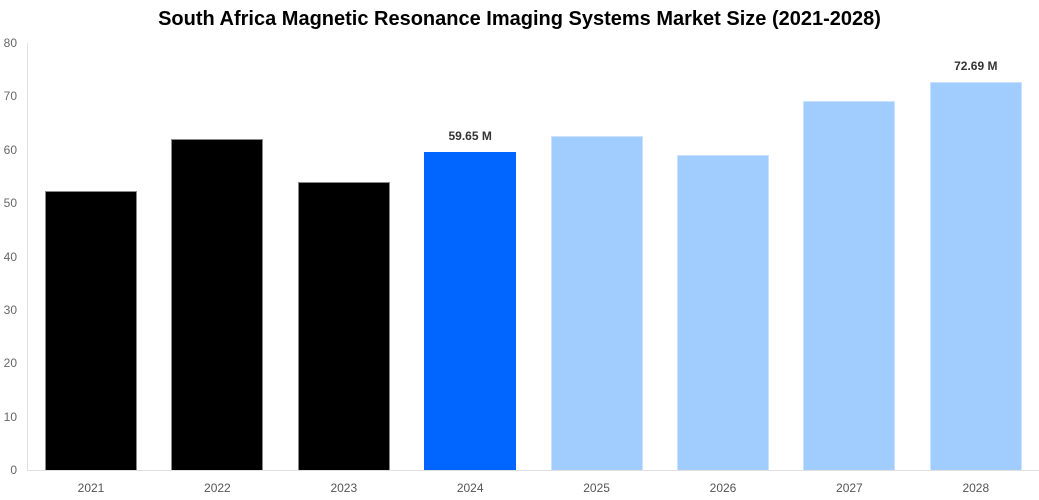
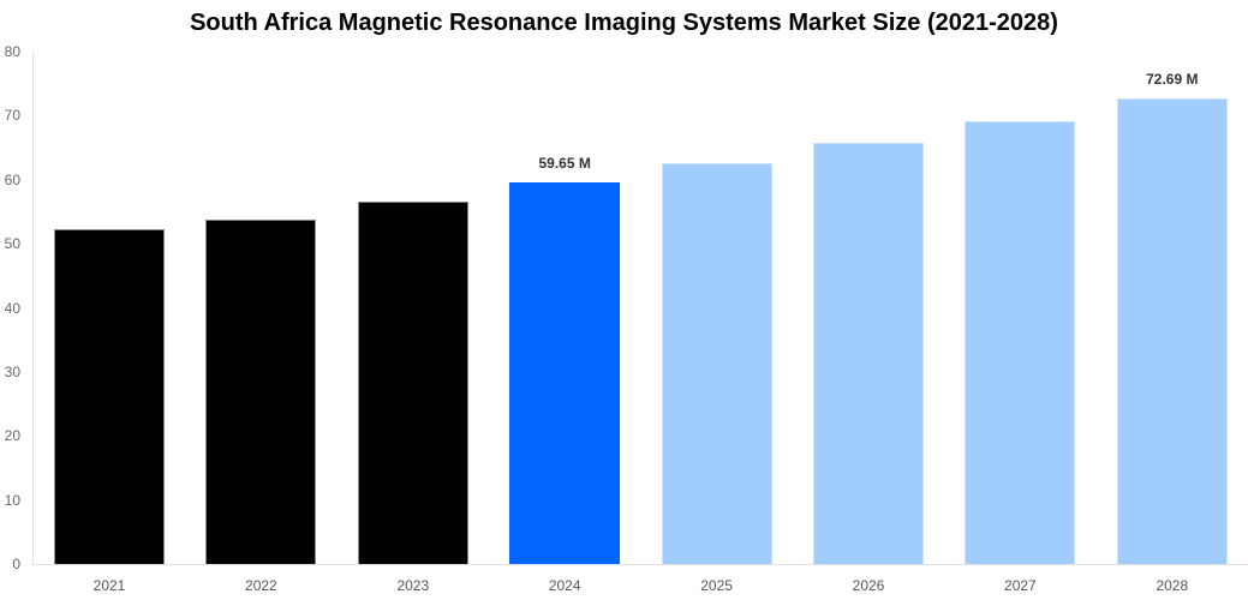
2022: 62 -> 54
2023: 54 -> 57
2026: 59 -> 66
